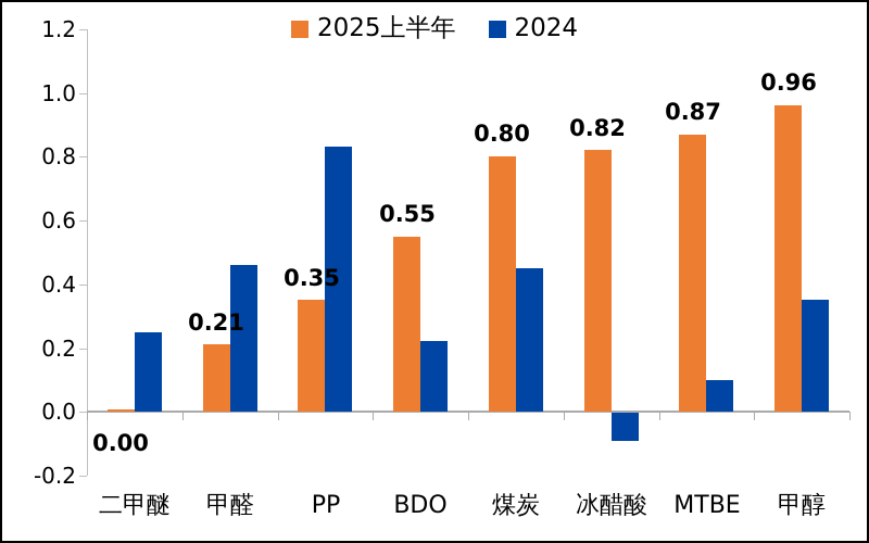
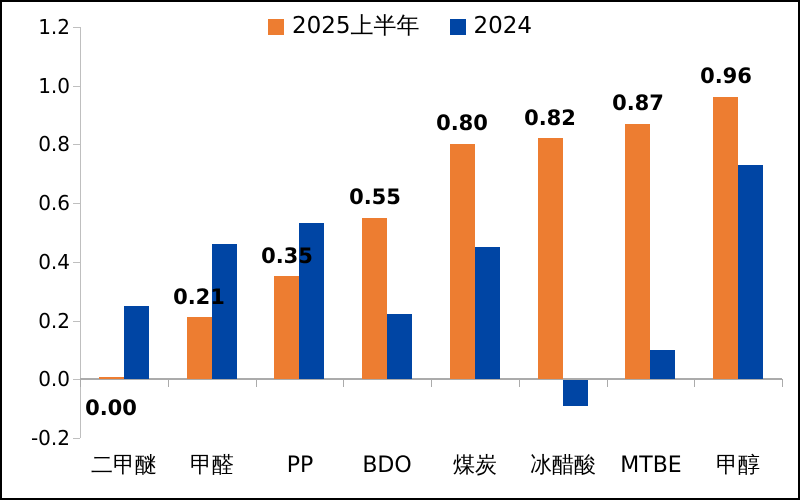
2024/PP: 0.83 -> 0.53
2024/甲醇: 0.35 -> 0.73
